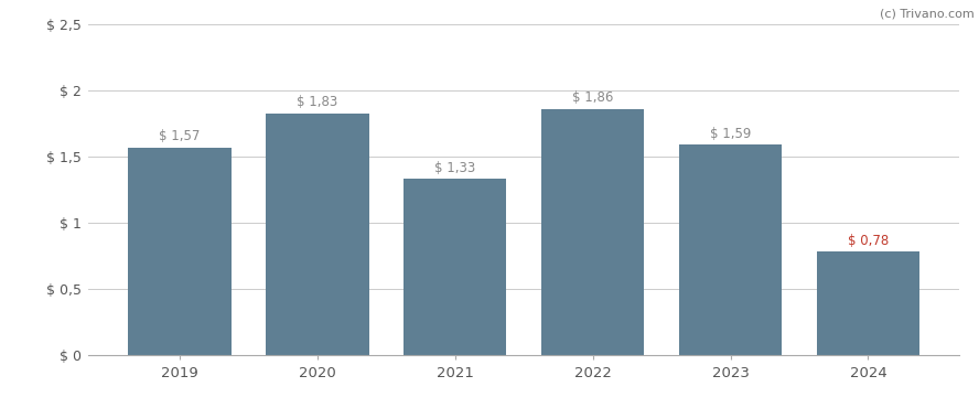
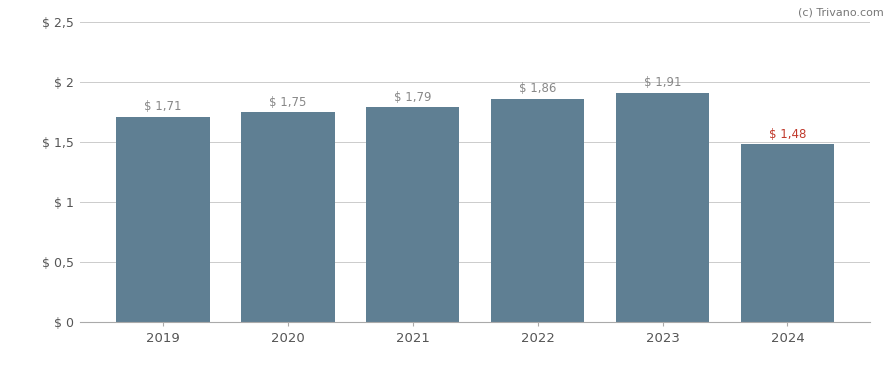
2019: 1,57 -> 1,71
2020: 1,83 -> 1,75
2021: 1,33 -> 1,79
2023: 1,59 -> 1,91
2024: 0,78 -> 1,48
